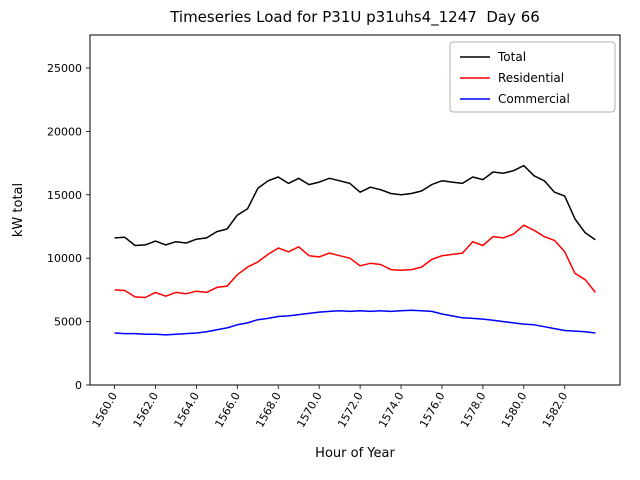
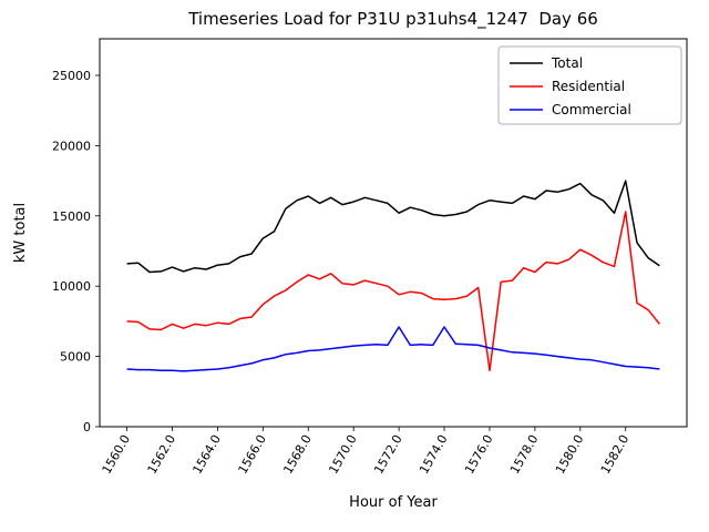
Commercial/1572.0: 5800 -> 7100
Commercial/1574.0: 5800 -> 7100
Residential/1576.0: 10200 -> 4000
Total/1582.0: 14900 -> 17500
Residential/1582.0: 10500 -> 15300
